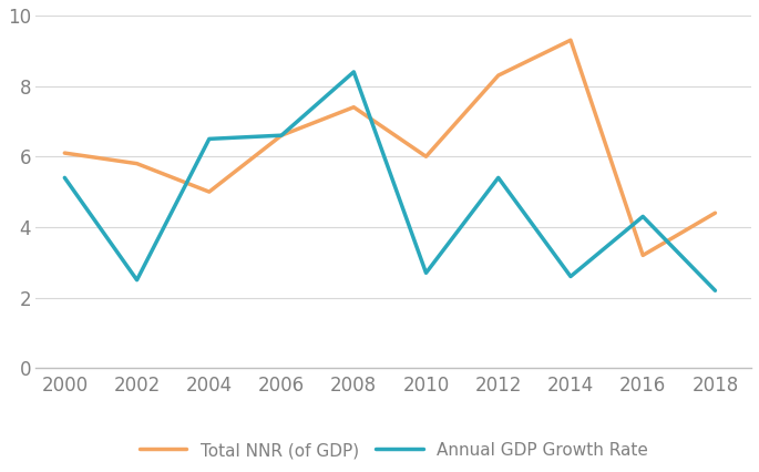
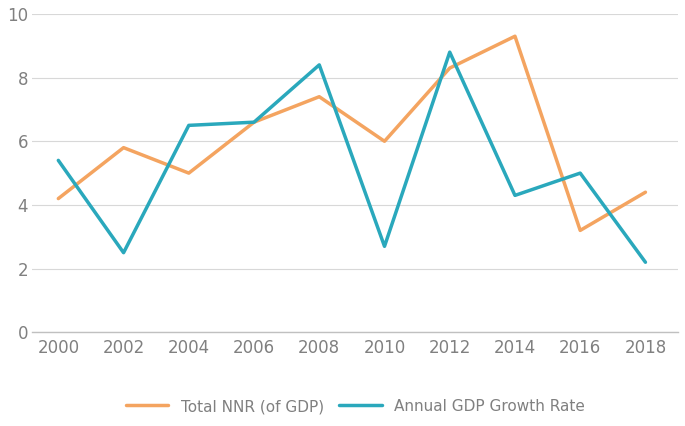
Total NNR (of GDP)/2000: 6.1 -> 4.2
Annual GDP Growth Rate/2012: 5.4 -> 8.8
Annual GDP Growth Rate/2014: 2.6 -> 4.3
Annual GDP Growth Rate/2016: 4.3 -> 5.0
